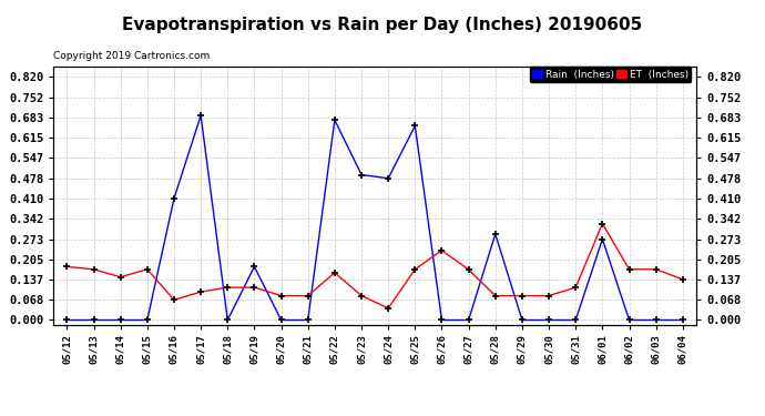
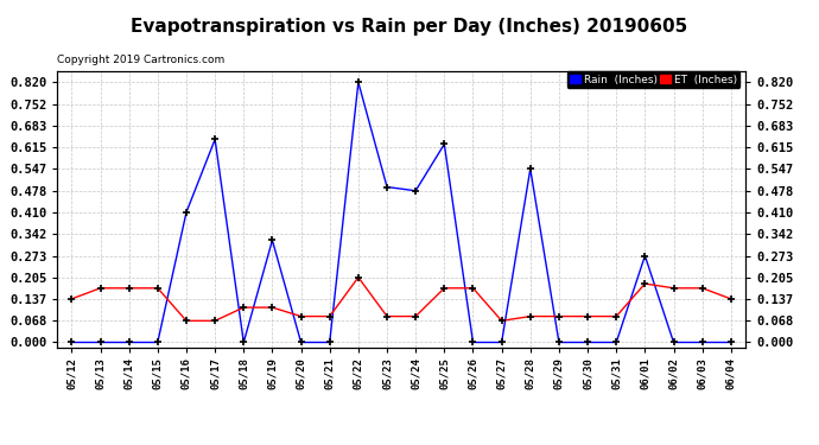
ET (Inches)/05/12: 0.180 -> 0.137
ET (Inches)/05/14: 0.145 -> 0.171
Rain (Inches)/05/17: 0.690 -> 0.640
ET (Inches)/05/17: 0.095 -> 0.068
Rain (Inches)/05/19: 0.180 -> 0.322
Rain (Inches)/05/22: 0.675 -> 0.820
ET (Inches)/05/22: 0.160 -> 0.205
ET (Inches)/05/24: 0.040 -> 0.082
Rain (Inches)/05/25: 0.655 -> 0.625
ET (Inches)/05/26: 0.235 -> 0.171
ET (Inches)/05/27: 0.170 -> 0.068
Rain (Inches)/05/28: 0.290 -> 0.547
ET (Inches)/05/31: 0.110 -> 0.082
ET (Inches)/06/01: 0.325 -> 0.185
